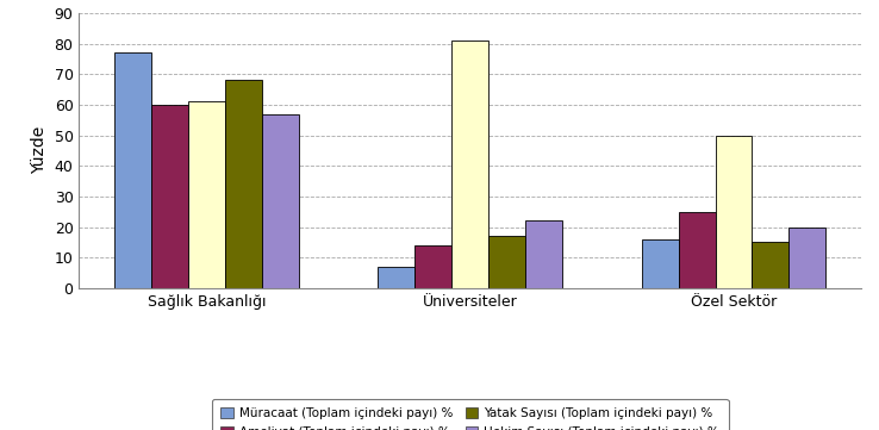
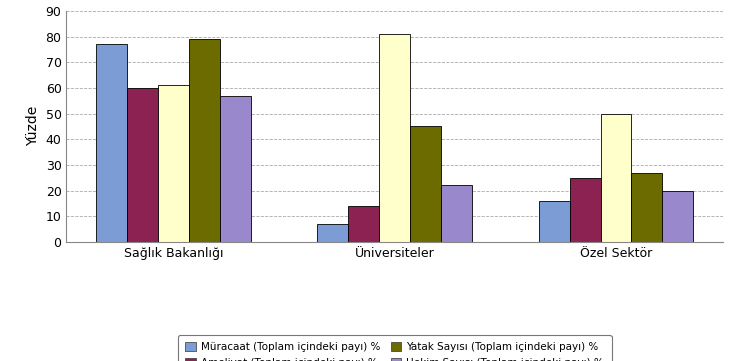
Yatak Sayısı (Toplam içindeki payı) %/Sağlık Bakanlığı: 68 -> 79
Yatak Sayısı (Toplam içindeki payı) %/Üniversiteler: 17 -> 45
Yatak Sayısı (Toplam içindeki payı) %/Özel Sektör: 15 -> 27
